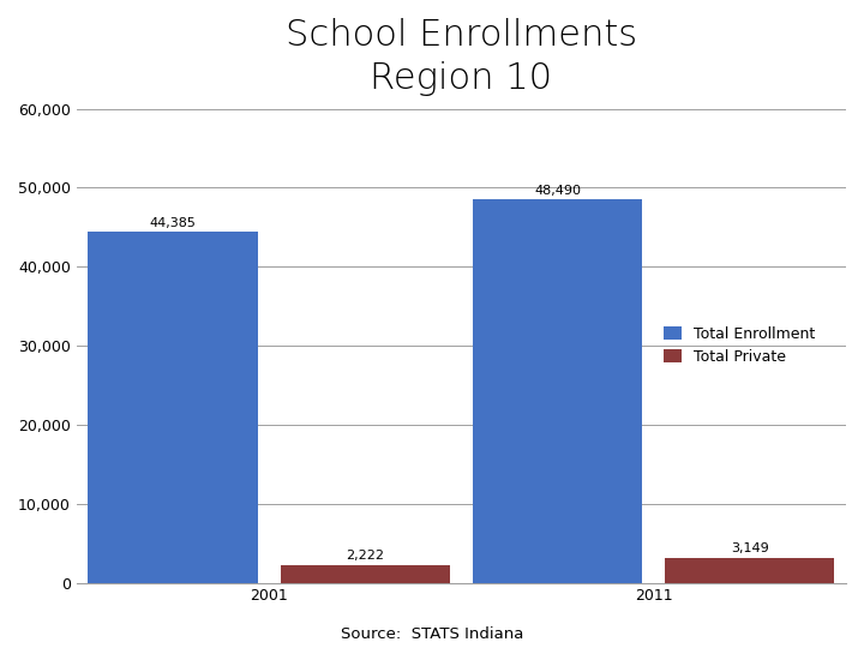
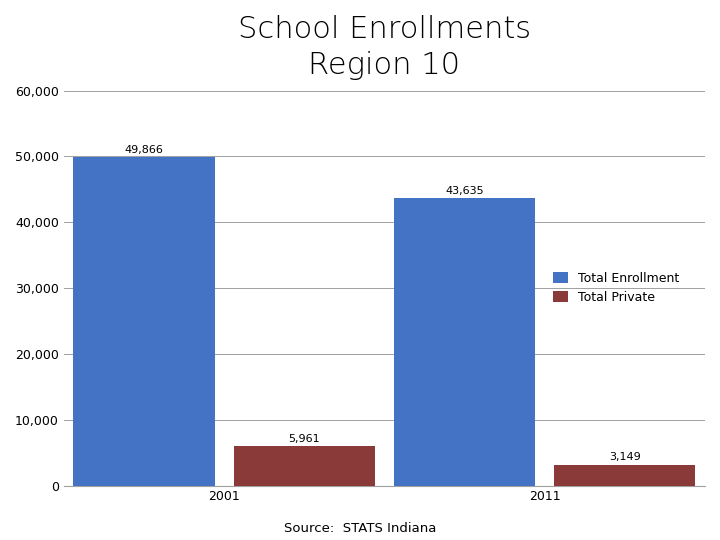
Total Enrollment/2001: 44,385 -> 49,866
Total Private/2001: 2,222 -> 5,961
Total Enrollment/2011: 48,490 -> 43,635
